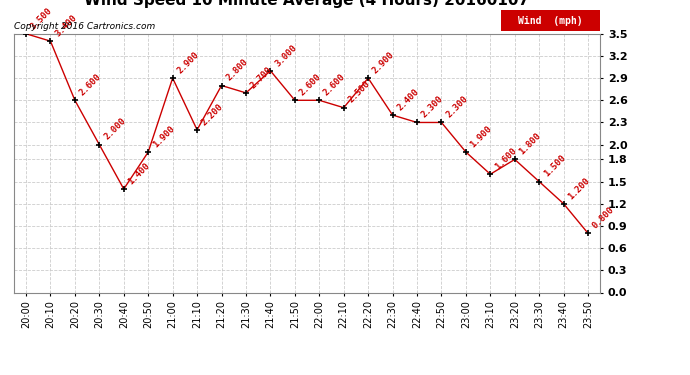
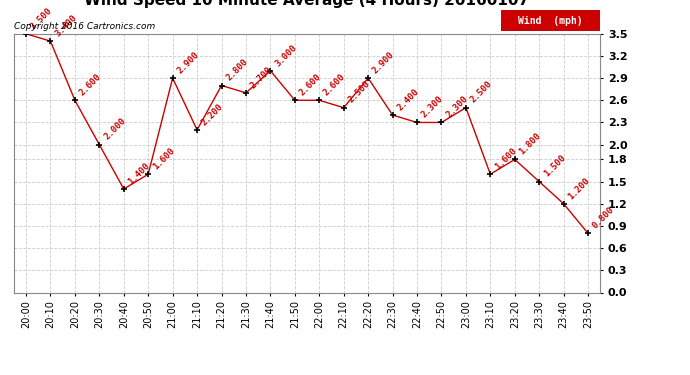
20:50: 1.900 -> 1.600
23:00: 1.900 -> 2.500
